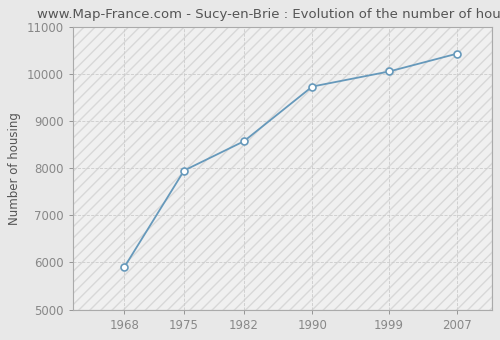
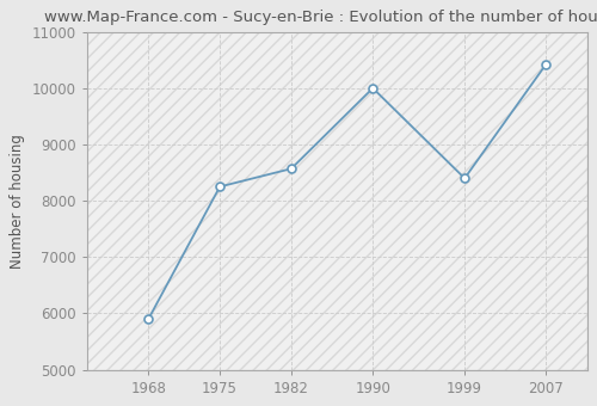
1975: 7950 -> 8250
1990: 9730 -> 10000
1999: 10050 -> 8400
